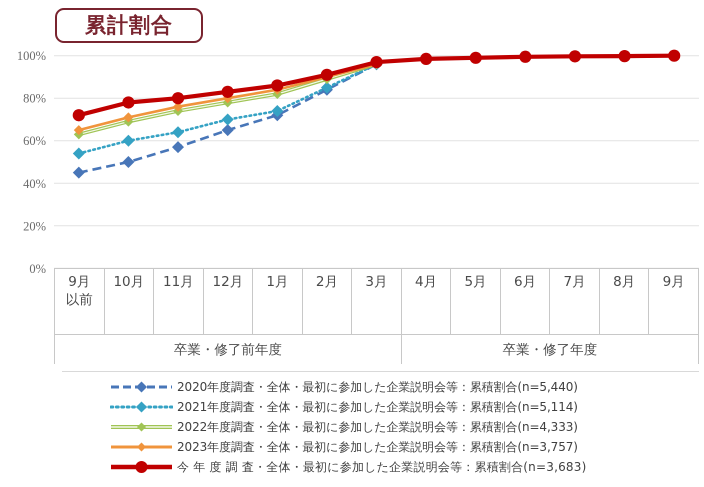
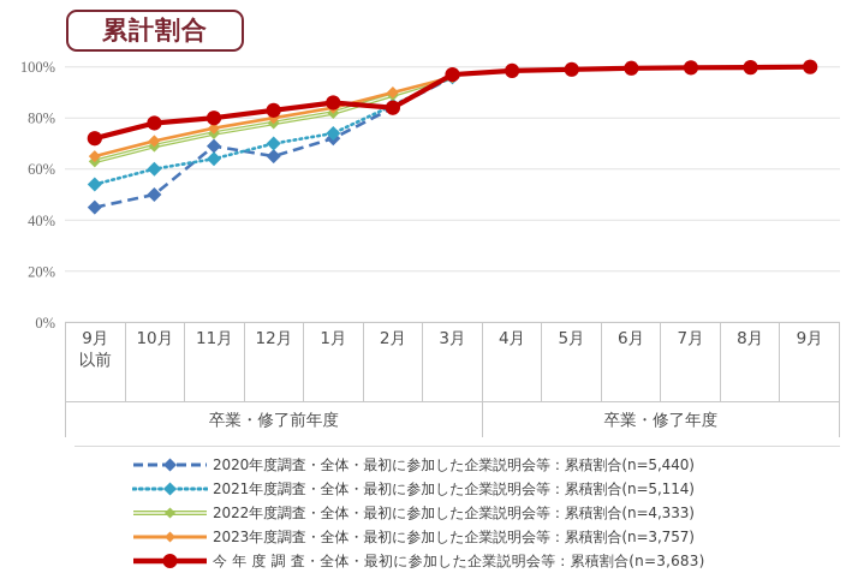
2020年度調査・全体・最初に参加した企業説明会等：累積割合(n=5,440)/11月: 57% -> 69%
今 年 度 調 査・全体・最初に参加した企業説明会等：累積割合(n=3,683)/2月: 91% -> 84%
